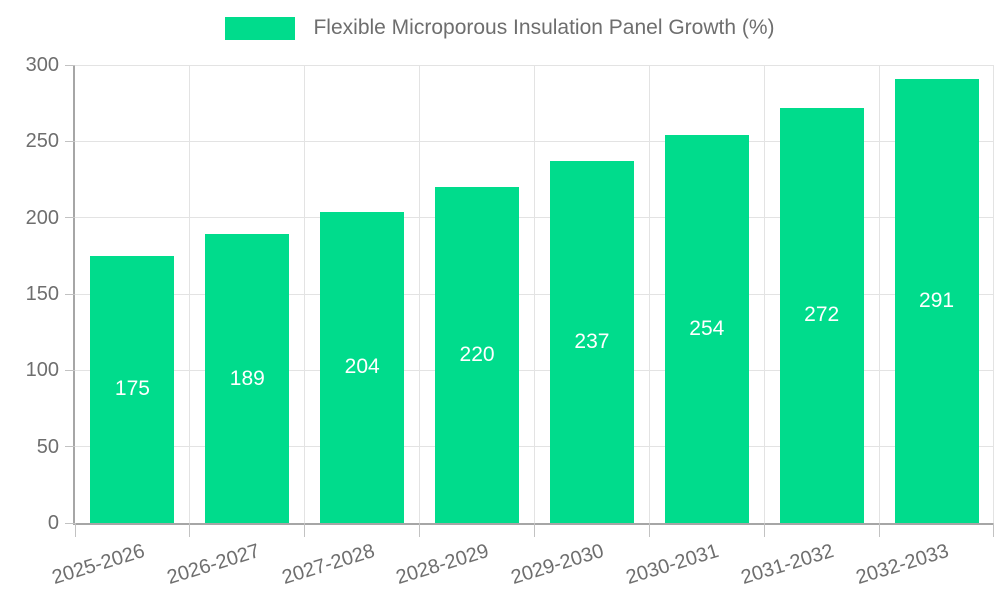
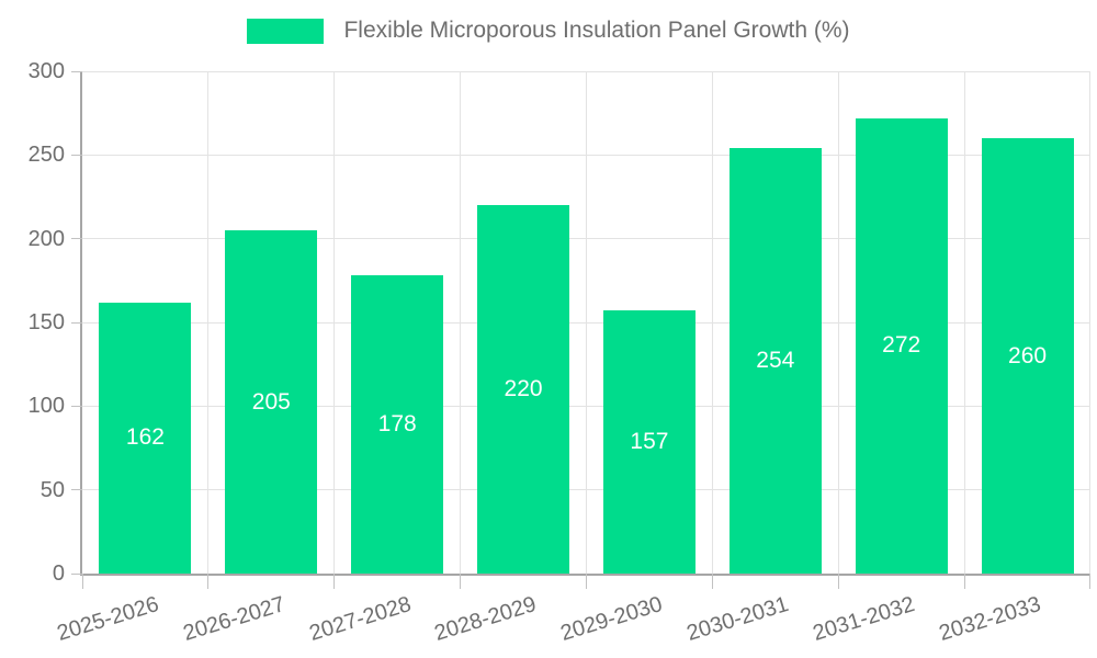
2025-2026: 175 -> 162
2026-2027: 189 -> 205
2027-2028: 204 -> 178
2029-2030: 237 -> 157
2032-2033: 291 -> 260
